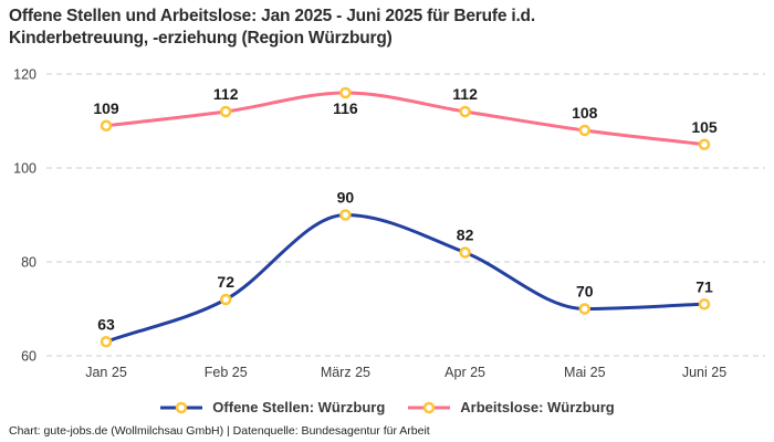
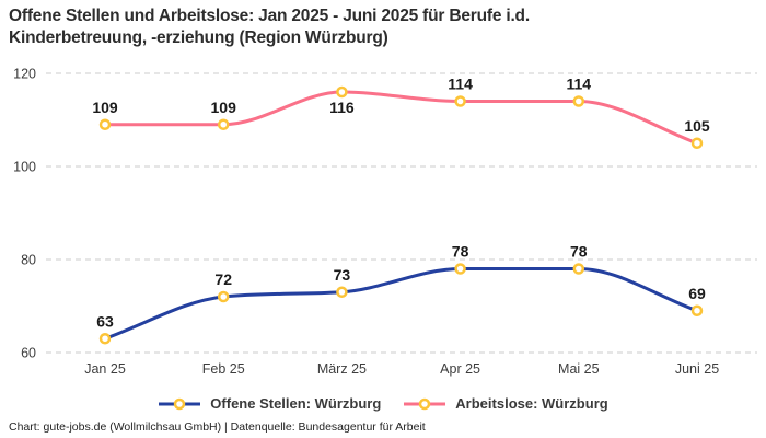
Arbeitslose: Würzburg/Feb 25: 112 -> 109
Offene Stellen: Würzburg/März 25: 90 -> 73
Offene Stellen: Würzburg/Apr 25: 82 -> 78
Arbeitslose: Würzburg/Apr 25: 112 -> 114
Offene Stellen: Würzburg/Mai 25: 70 -> 78
Arbeitslose: Würzburg/Mai 25: 108 -> 114
Offene Stellen: Würzburg/Juni 25: 71 -> 69
